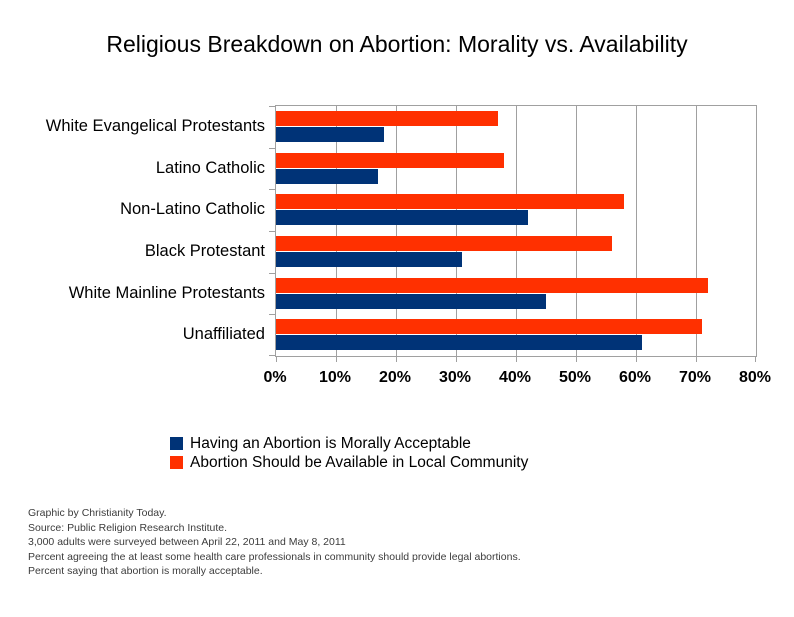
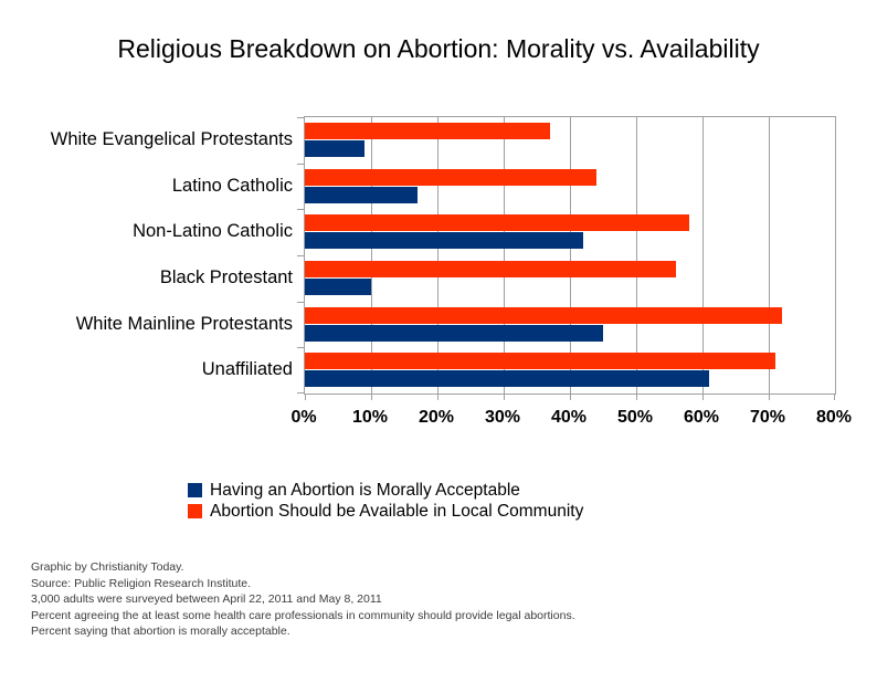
Having an Abortion is Morally Acceptable/White Evangelical Protestants: 18% -> 9%
Abortion Should be Available in Local Community/Latino Catholic: 38% -> 44%
Having an Abortion is Morally Acceptable/Black Protestant: 31% -> 10%
